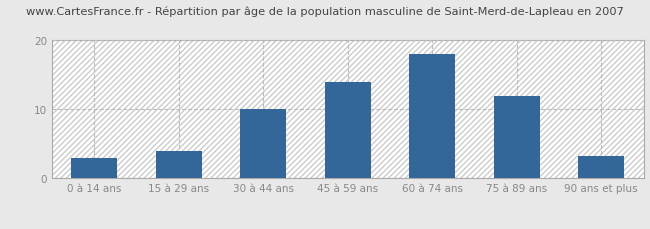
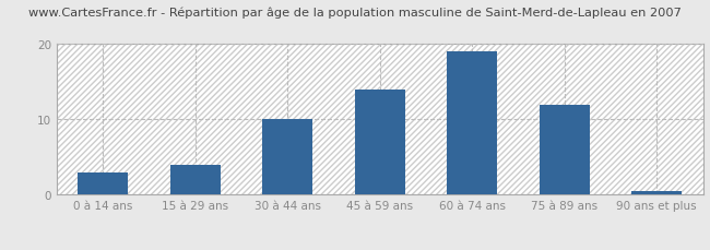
60 à 74 ans: 18.0 -> 19.0
90 ans et plus: 3.2 -> 0.5
